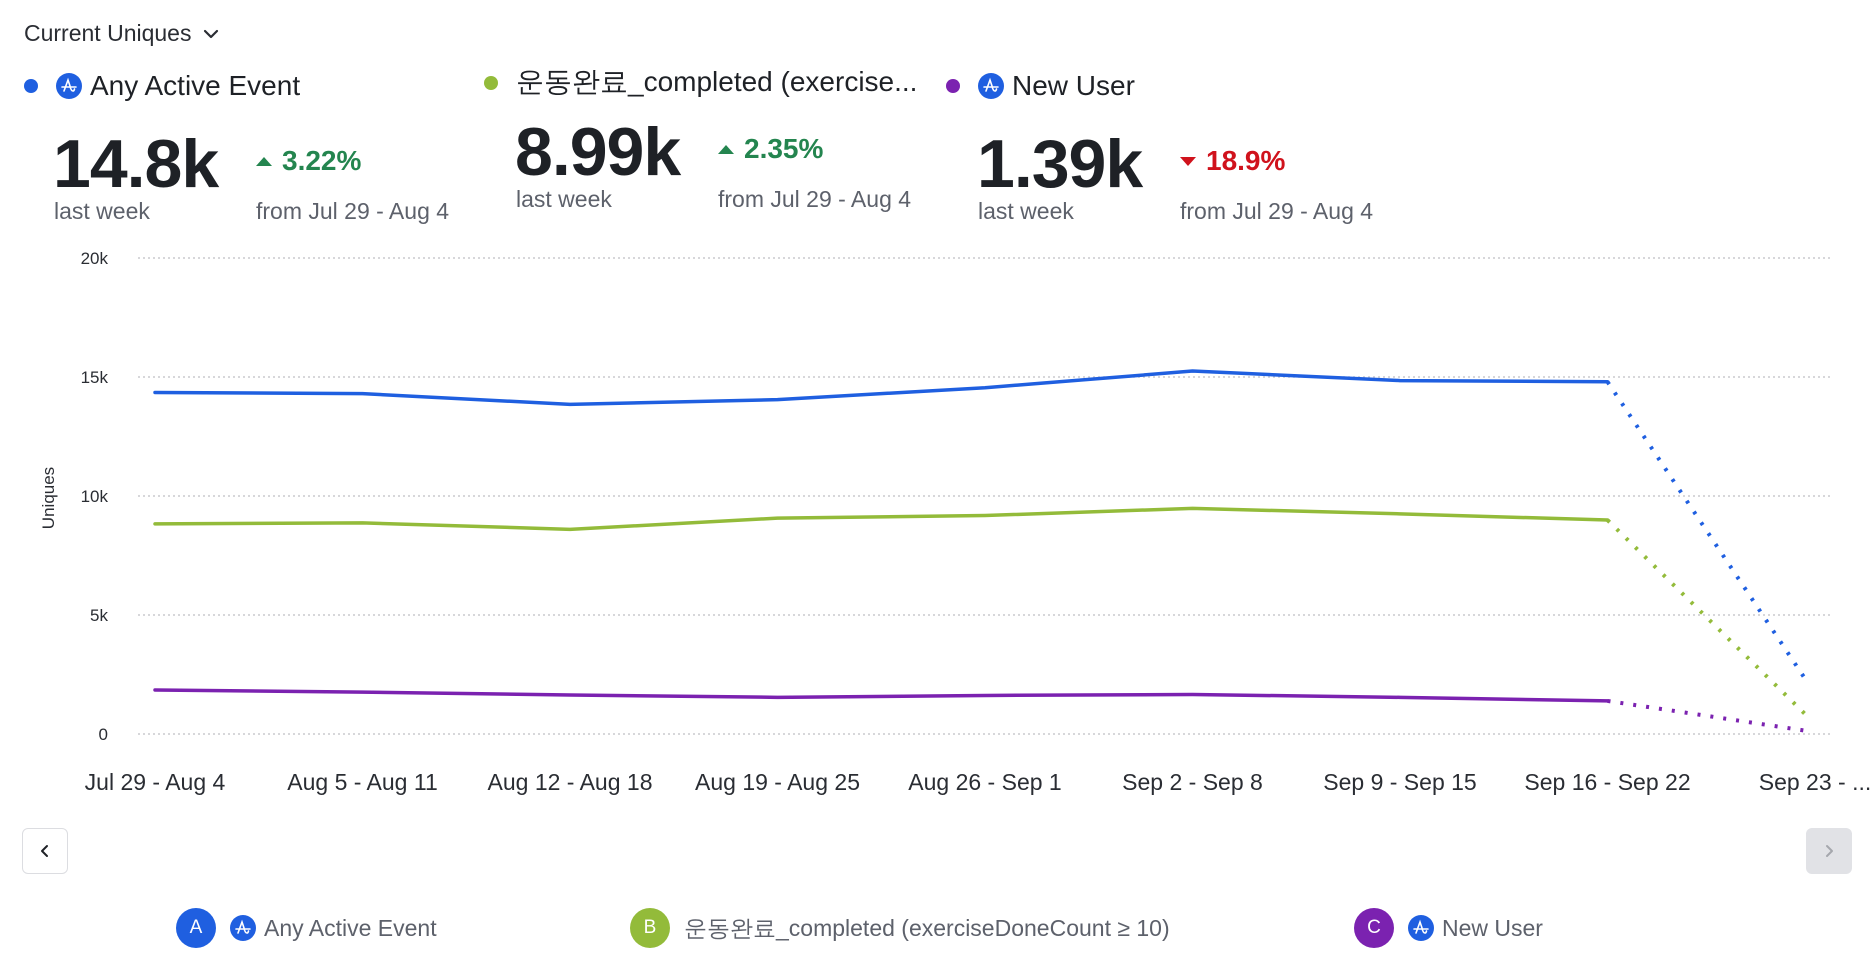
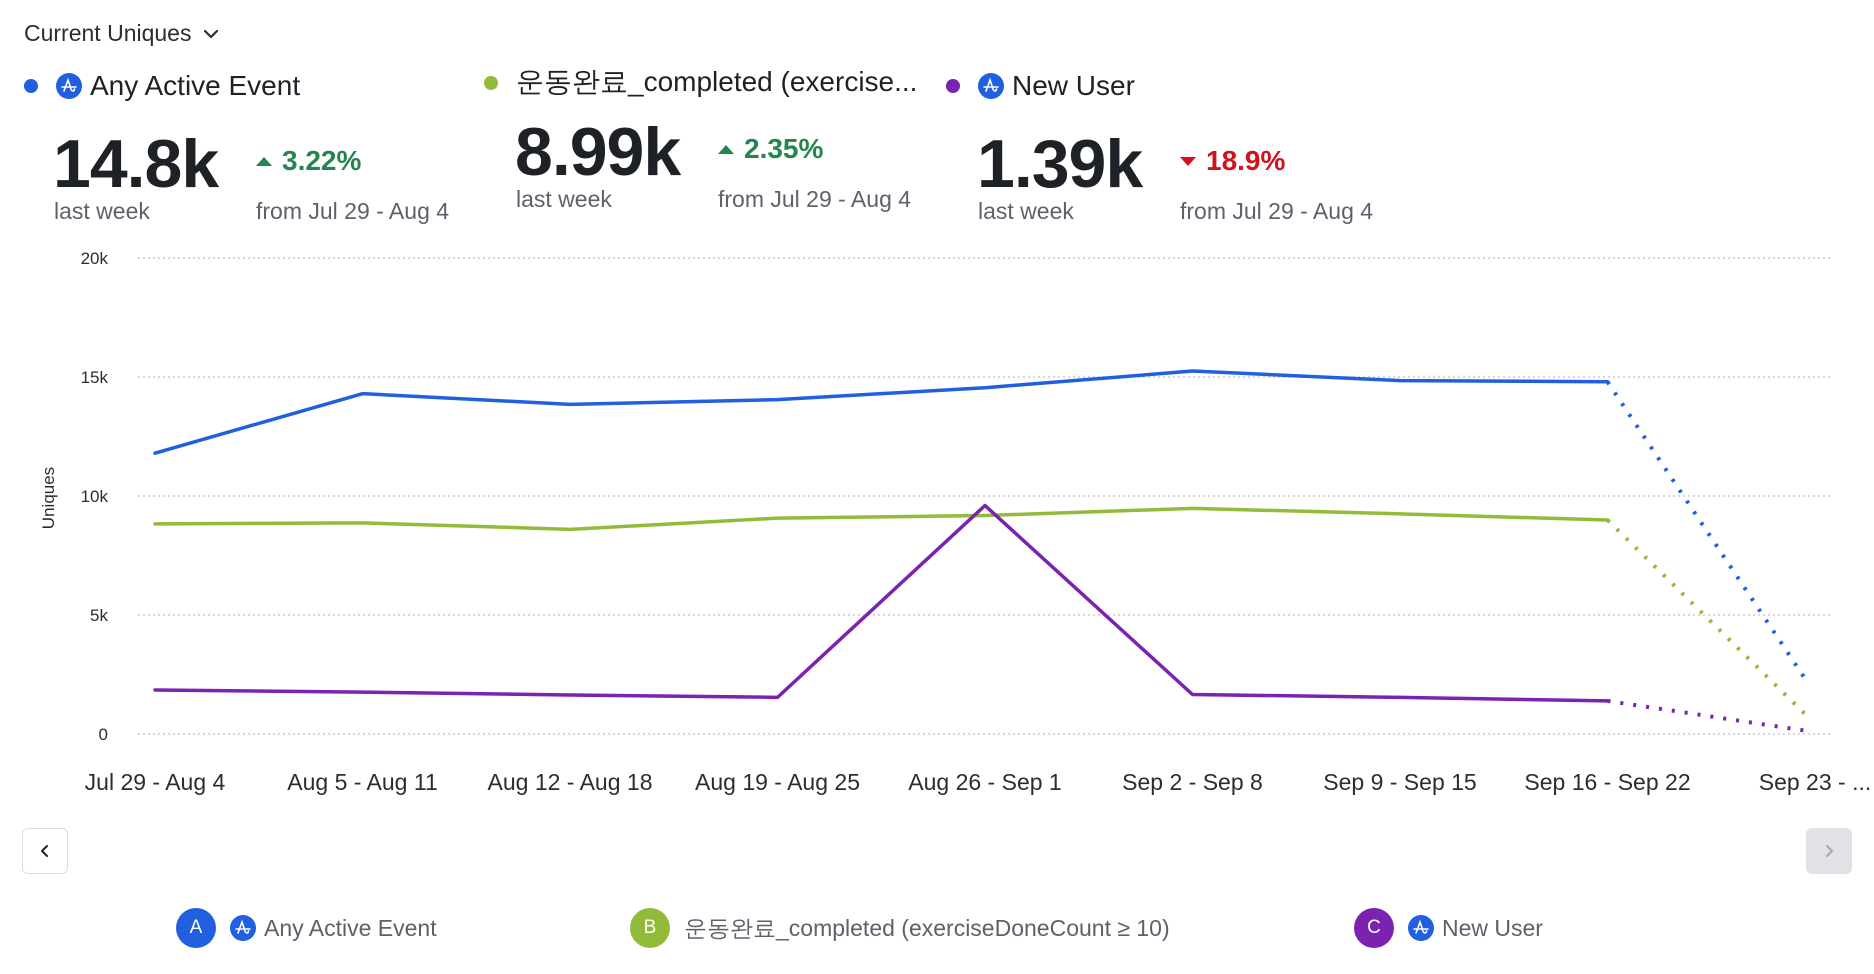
Any Active Event/Jul 29 - Aug 4: 14.4k -> 11.8k
New User/Aug 26 - Sep 1: 1.6k -> 9.6k
